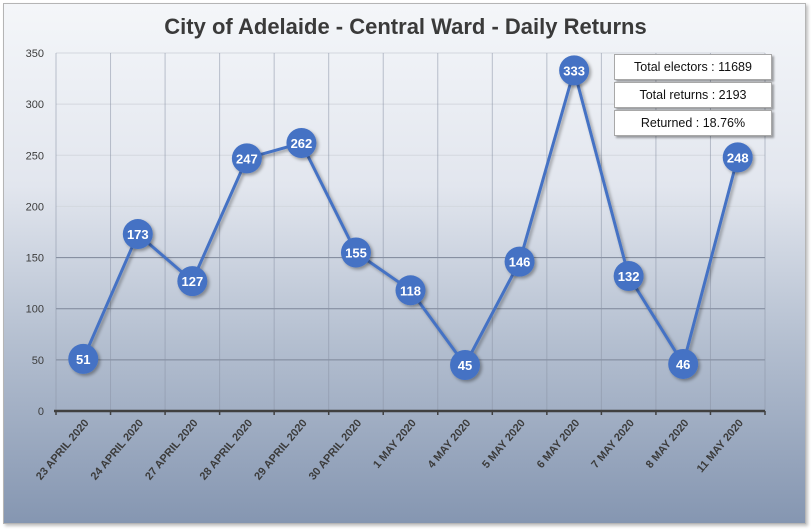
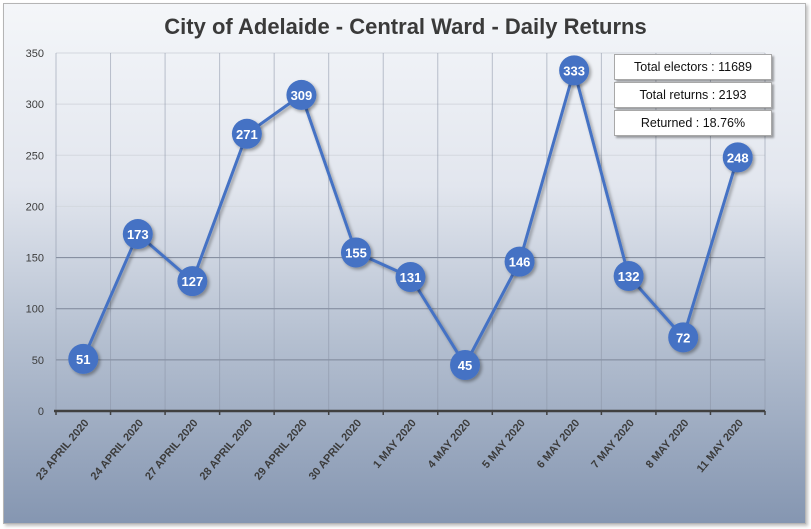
28 APRIL 2020: 247 -> 271
29 APRIL 2020: 262 -> 309
1 MAY 2020: 118 -> 131
8 MAY 2020: 46 -> 72
